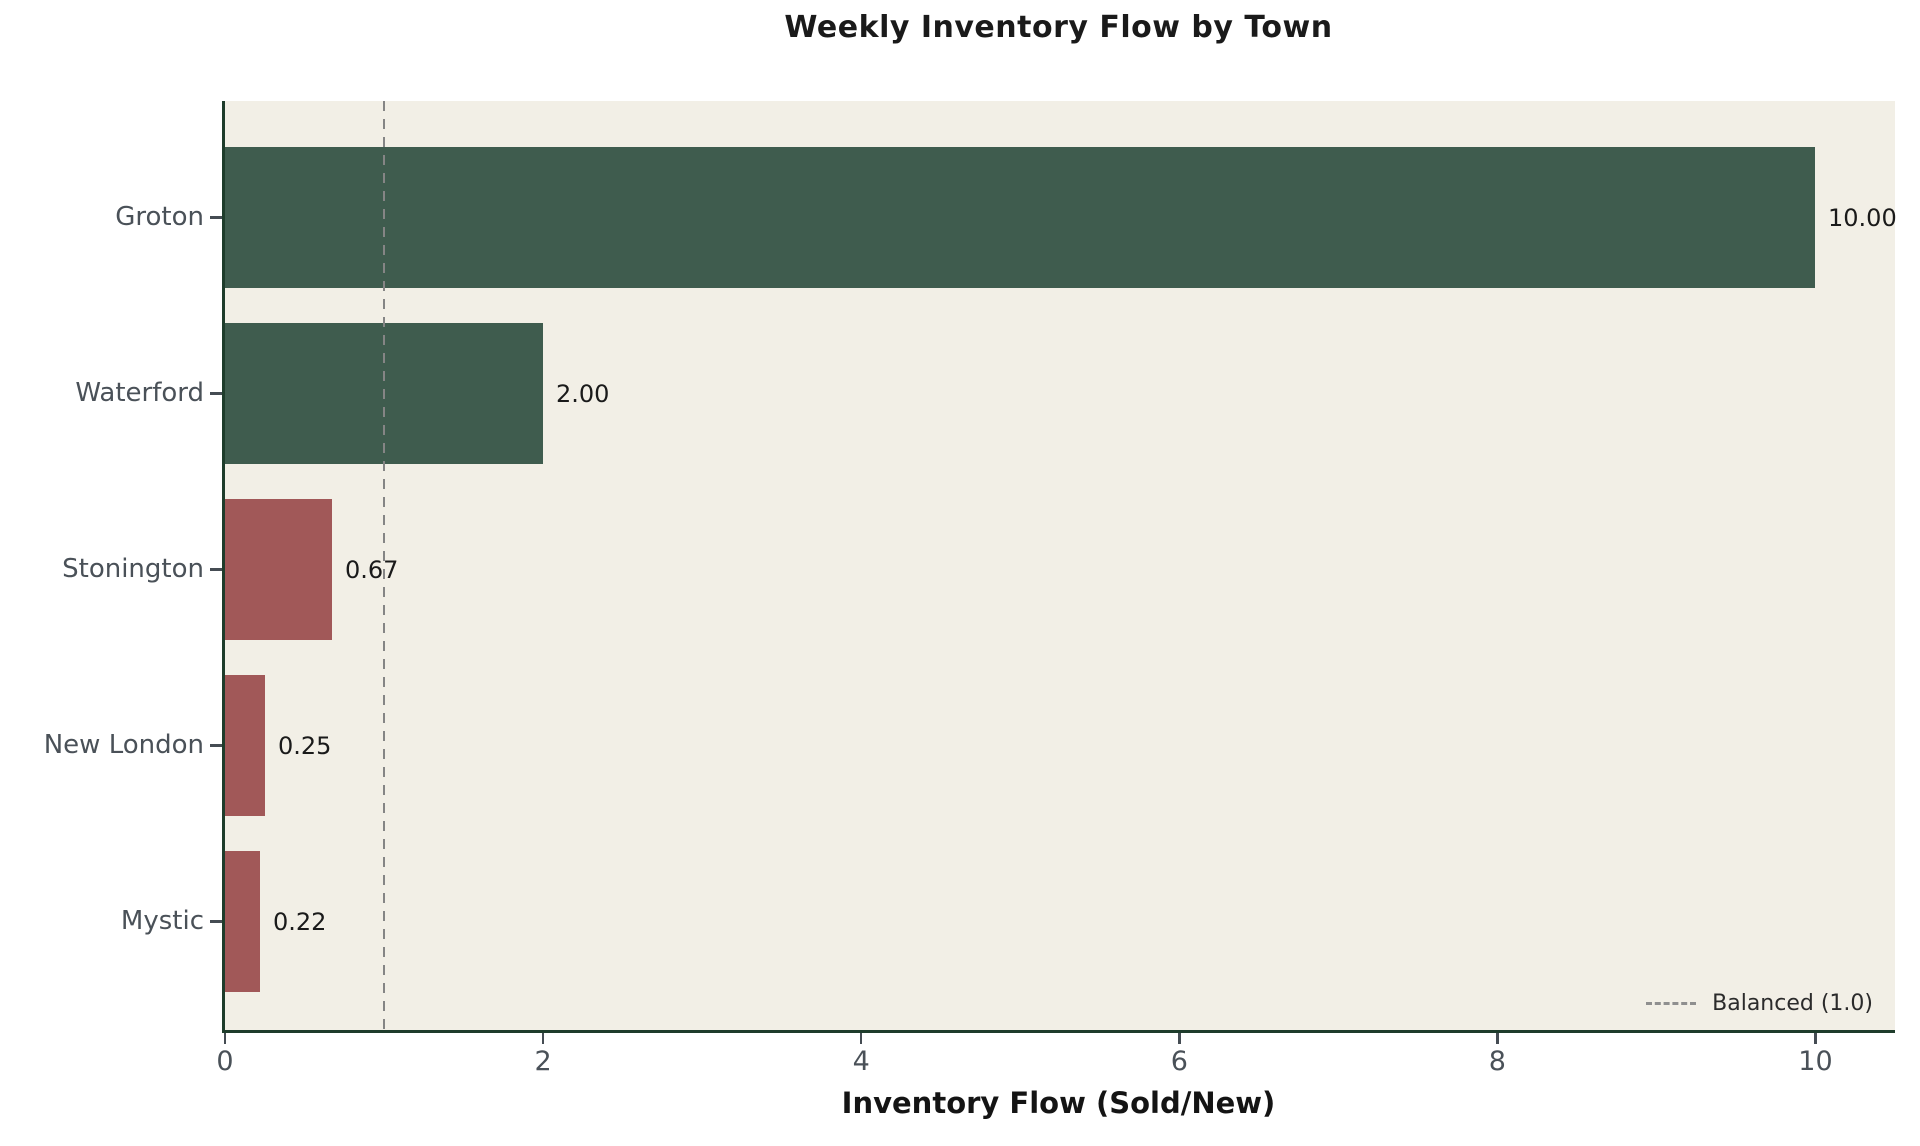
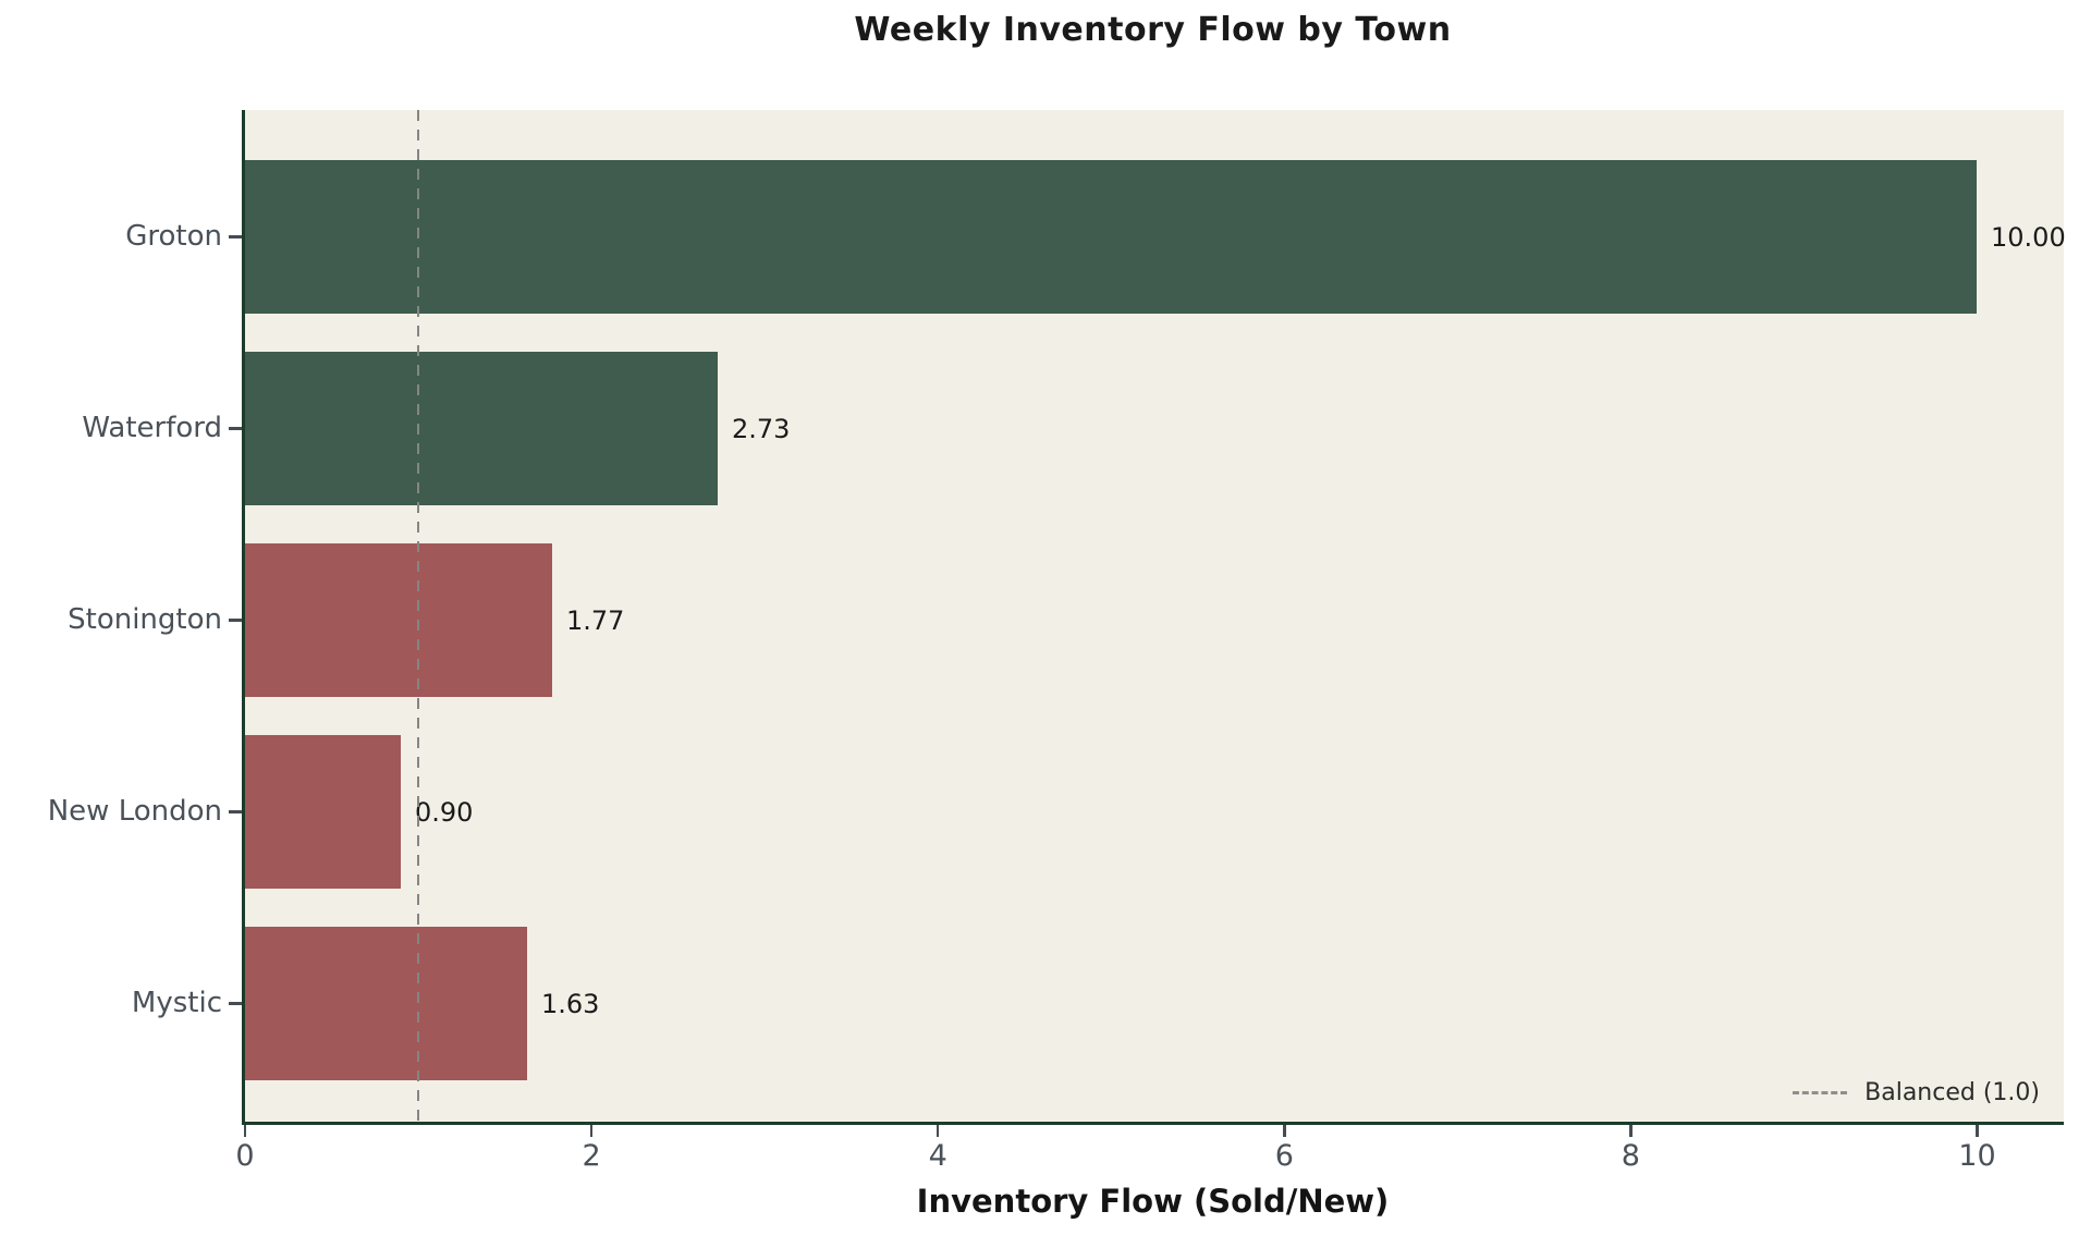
Waterford: 2.00 -> 2.73
Stonington: 0.67 -> 1.77
New London: 0.25 -> 0.90
Mystic: 0.22 -> 1.63
